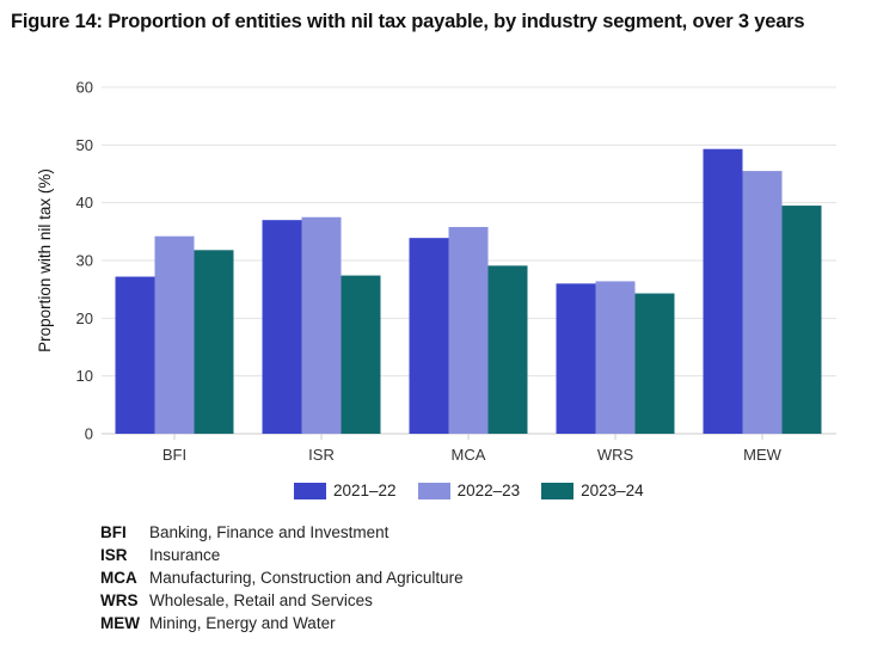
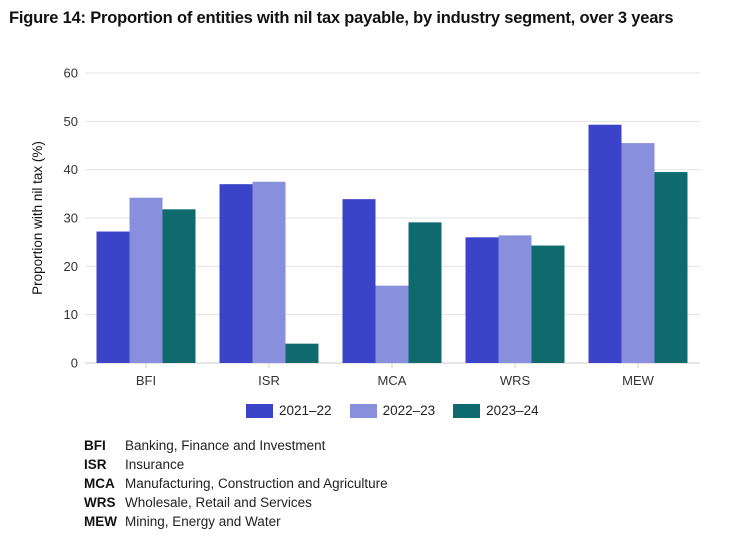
2023–24/ISR: 27 -> 4
2022–23/MCA: 36 -> 16
